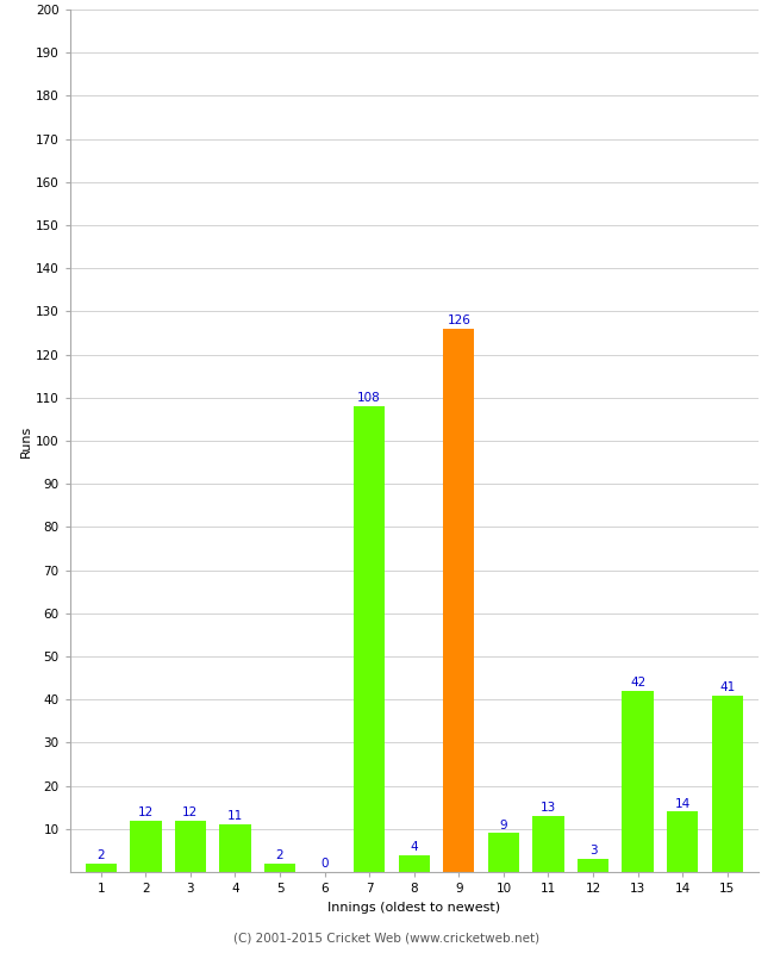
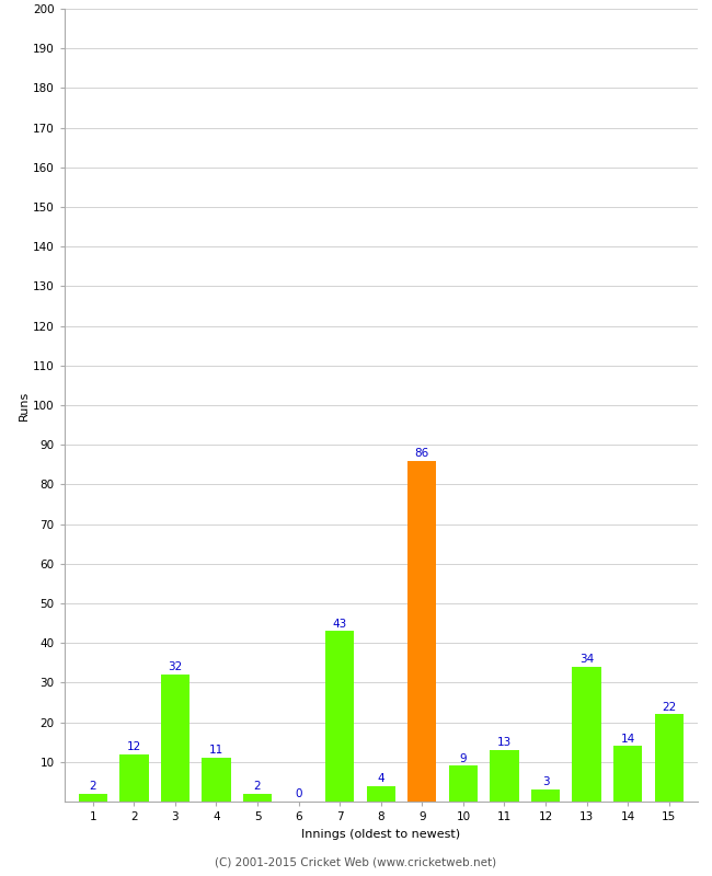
3: 12 -> 32
7: 108 -> 43
9: 126 -> 86
13: 42 -> 34
15: 41 -> 22
